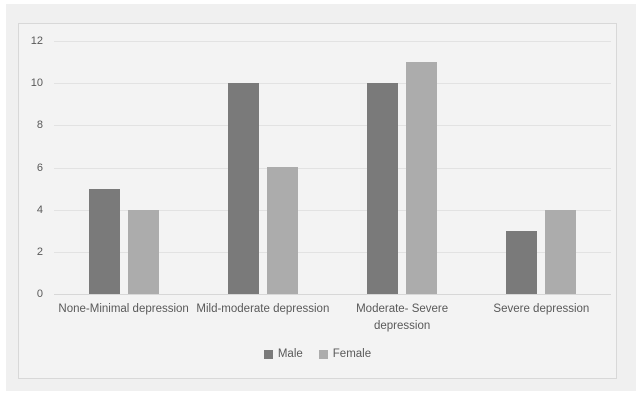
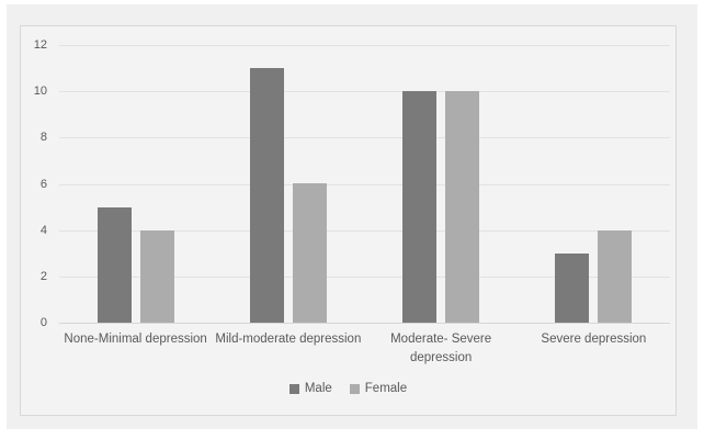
Male/Mild-moderate depression: 10 -> 11
Female/Moderate- Severe depression: 11 -> 10
